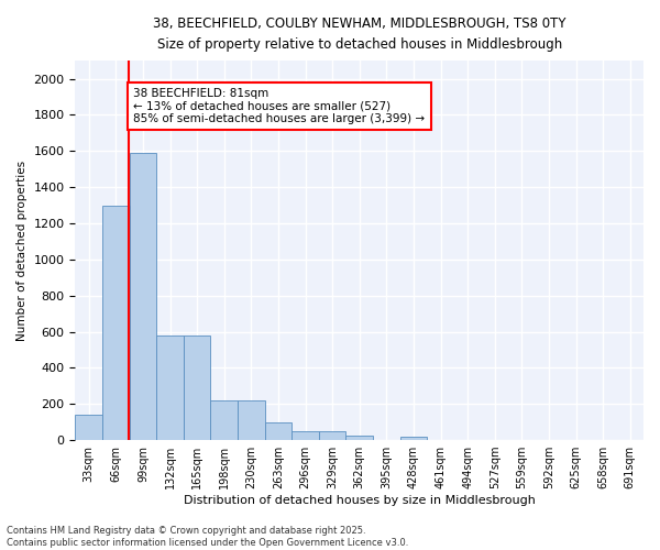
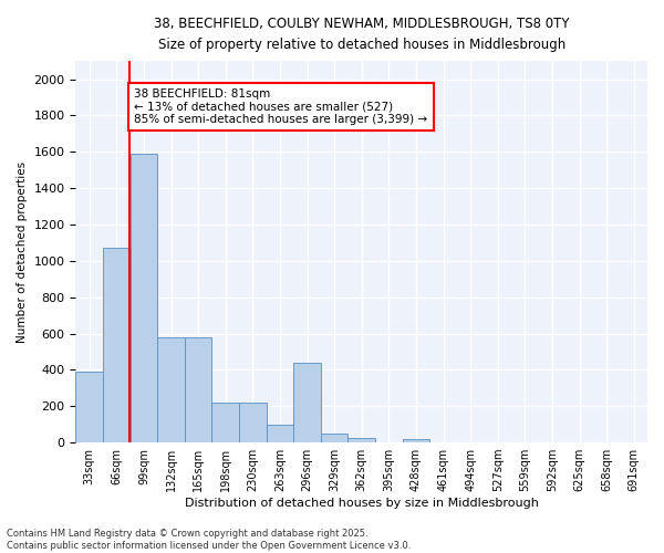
33sqm: 140 -> 390
66sqm: 1300 -> 1070
296sqm: 50 -> 440
